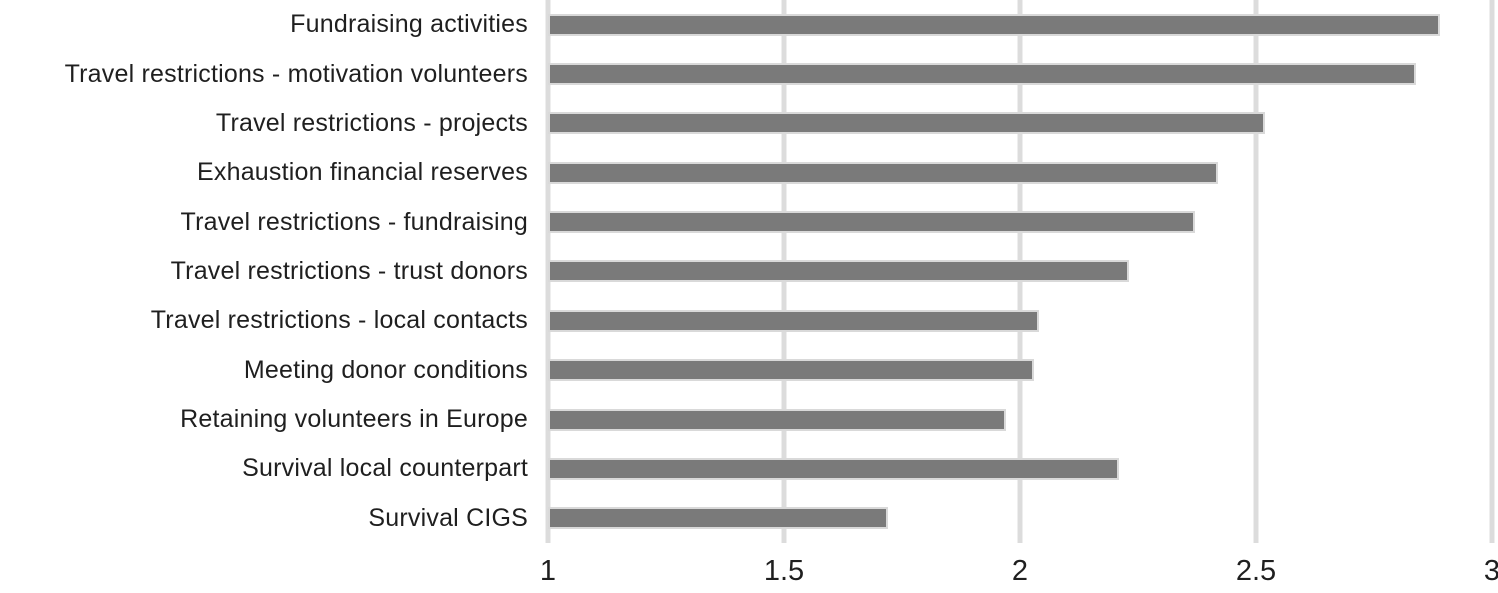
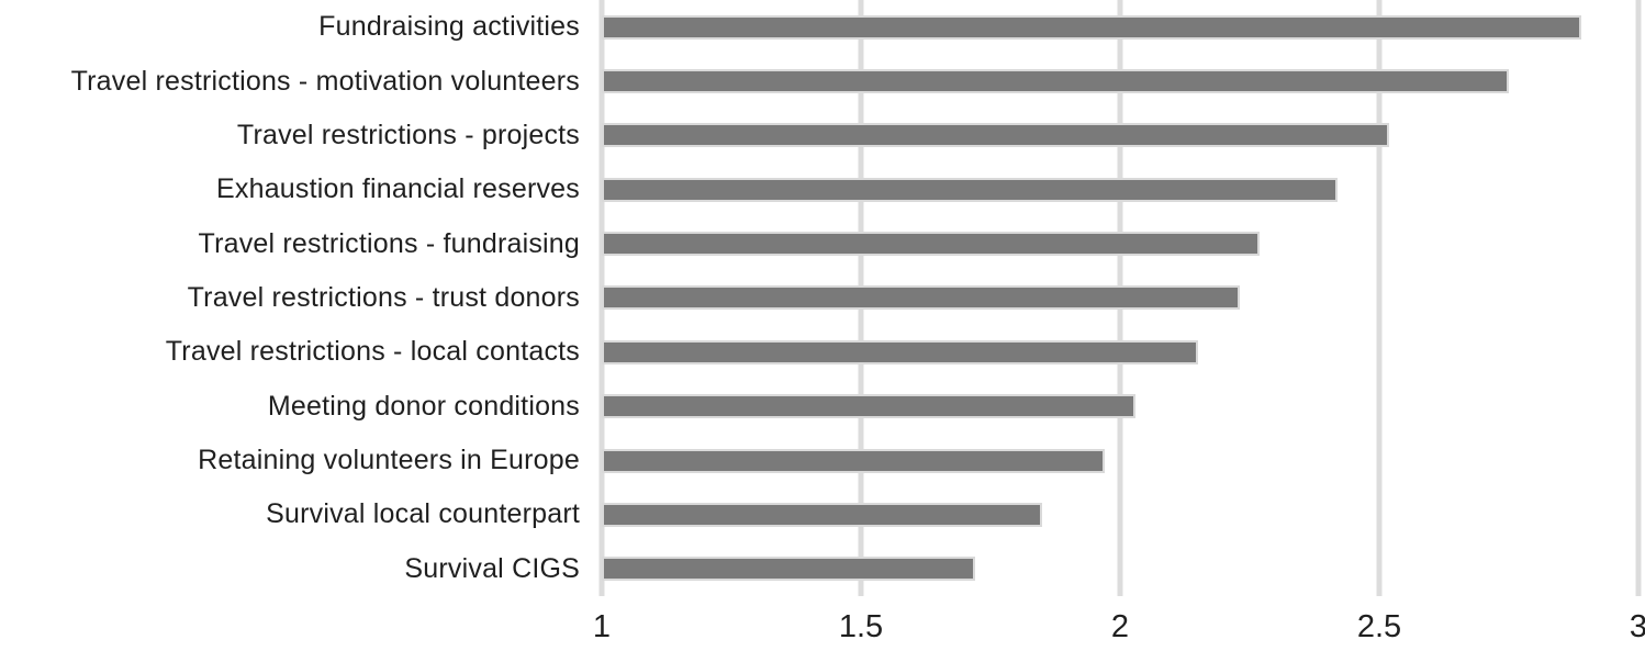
Travel restrictions - motivation volunteers: 2.84 -> 2.75
Travel restrictions - fundraising: 2.37 -> 2.27
Travel restrictions - local contacts: 2.04 -> 2.15
Survival local counterpart: 2.21 -> 1.85
